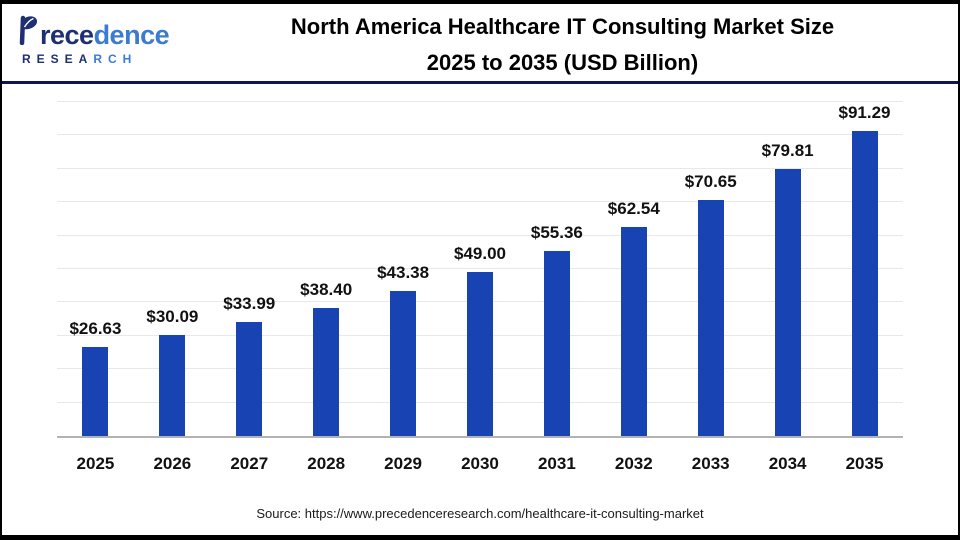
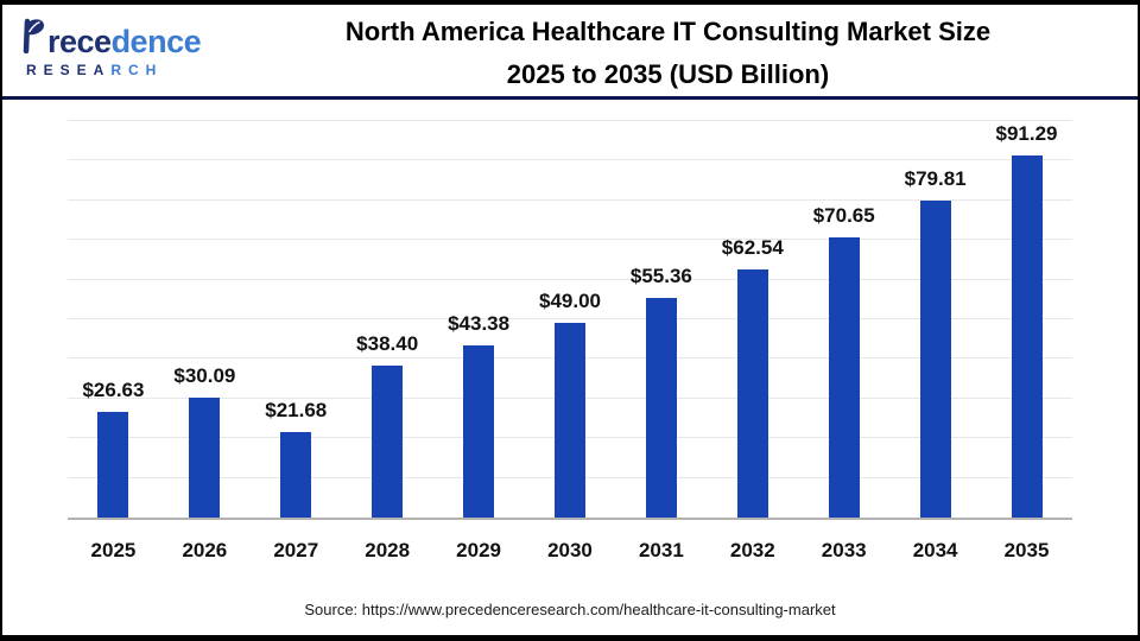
2027: $33.99 -> $21.68
